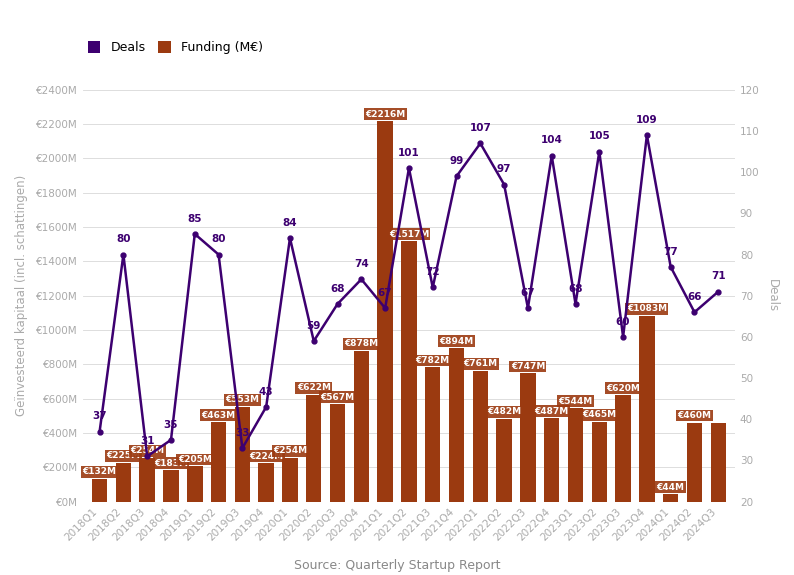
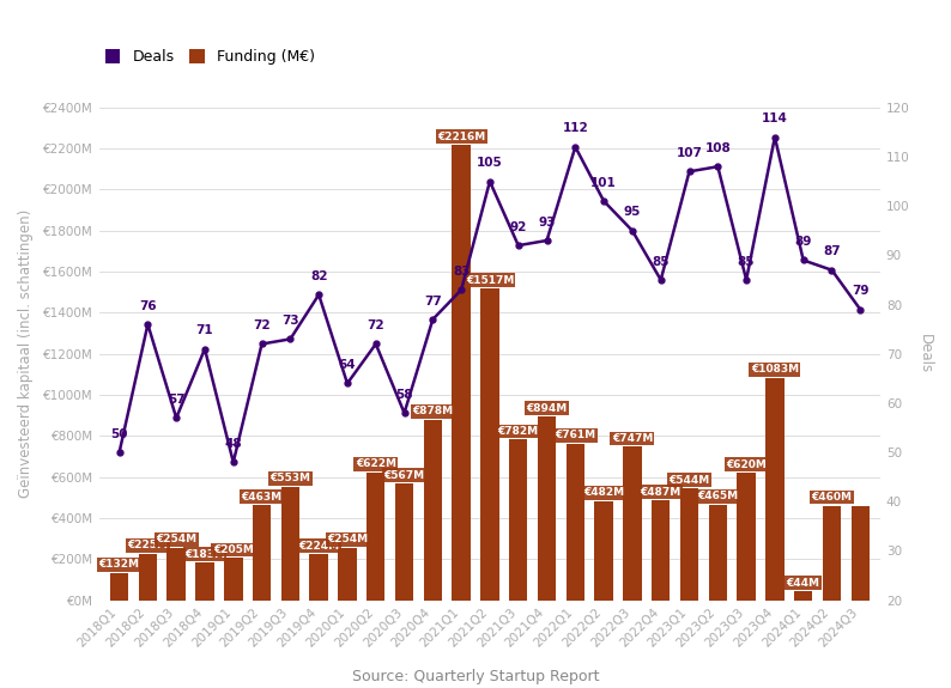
Deals/2018Q1: 37 -> 50
Deals/2018Q2: 80 -> 76
Deals/2018Q3: 31 -> 57
Deals/2018Q4: 35 -> 71
Deals/2019Q1: 85 -> 48
Deals/2019Q2: 80 -> 72
Deals/2019Q3: 33 -> 73
Deals/2019Q4: 43 -> 82
Deals/2020Q1: 84 -> 64
Deals/2020Q2: 59 -> 72
Deals/2020Q3: 68 -> 58
Deals/2020Q4: 74 -> 77
Deals/2021Q1: 67 -> 83
Deals/2021Q2: 101 -> 105
Deals/2021Q3: 72 -> 92
Deals/2021Q4: 99 -> 93
Deals/2022Q1: 107 -> 112
Deals/2022Q2: 97 -> 101
Deals/2022Q3: 67 -> 95
Deals/2022Q4: 104 -> 85
Deals/2023Q1: 68 -> 107
Deals/2023Q2: 105 -> 108
Deals/2023Q3: 60 -> 85
Deals/2023Q4: 109 -> 114
Deals/2024Q1: 77 -> 89
Deals/2024Q2: 66 -> 87
Deals/2024Q3: 71 -> 79
